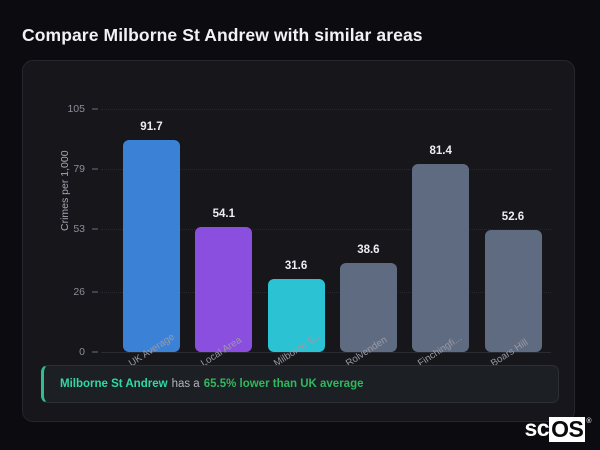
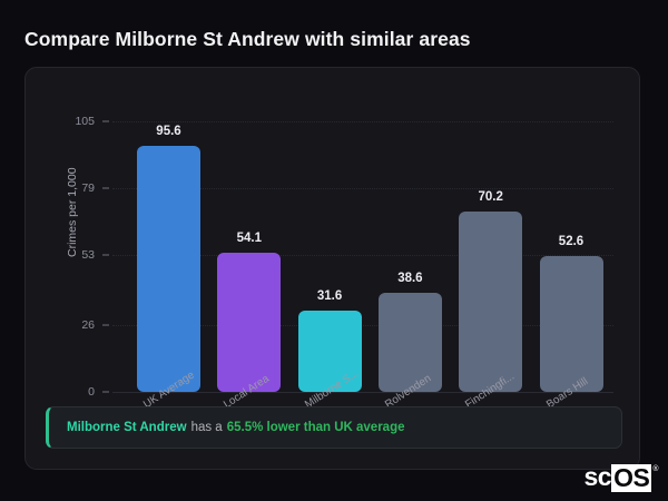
UK Average: 91.7 -> 95.6
Finchingfi...: 81.4 -> 70.2
